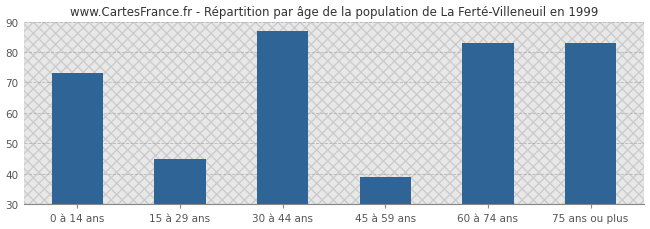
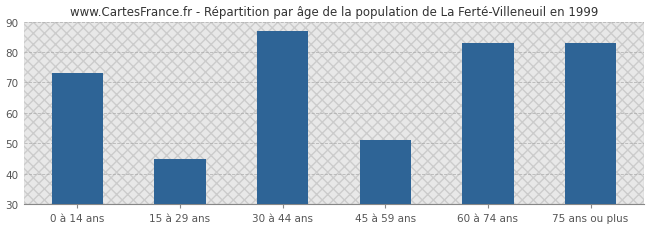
45 à 59 ans: 39 -> 51
